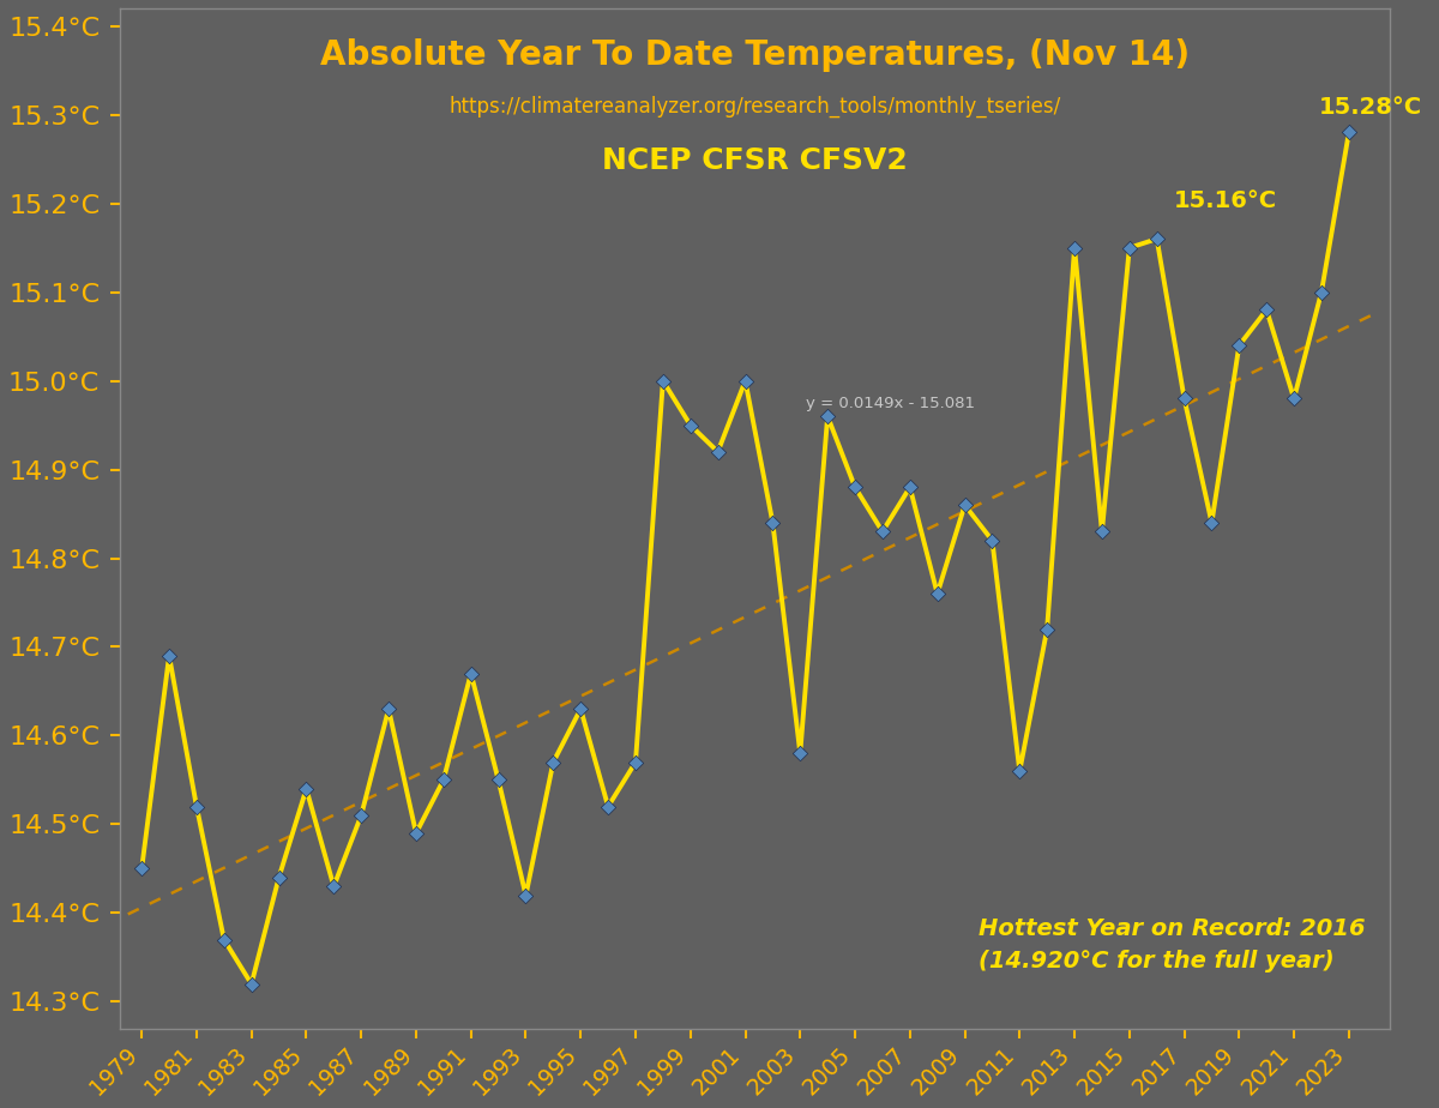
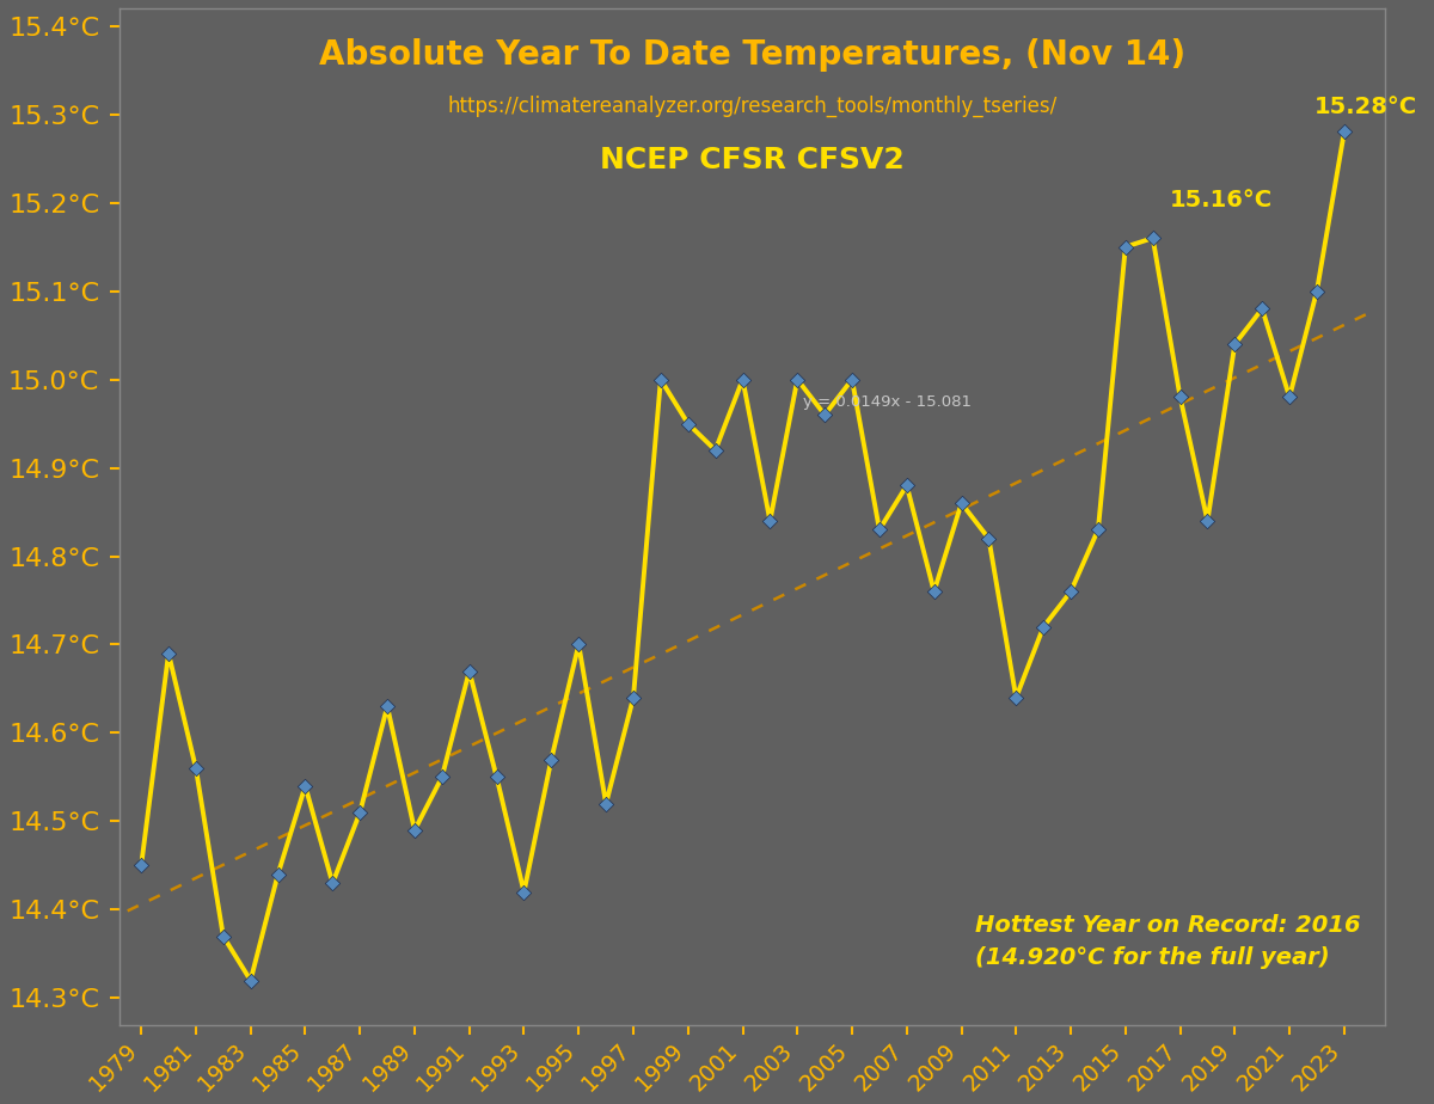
1981: 14.52°C -> 14.56°C
1995: 14.63°C -> 14.70°C
1997: 14.57°C -> 14.64°C
2003: 14.58°C -> 15.00°C
2005: 14.88°C -> 15.00°C
2011: 14.56°C -> 14.64°C
2013: 15.15°C -> 14.76°C
